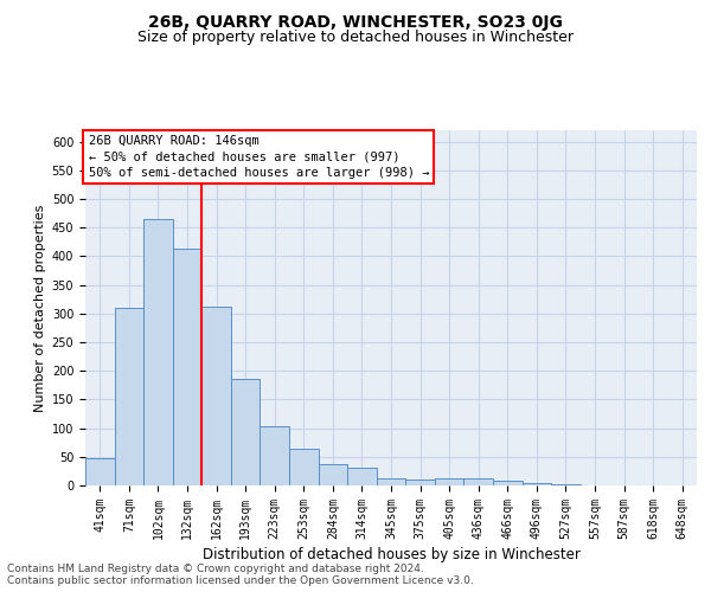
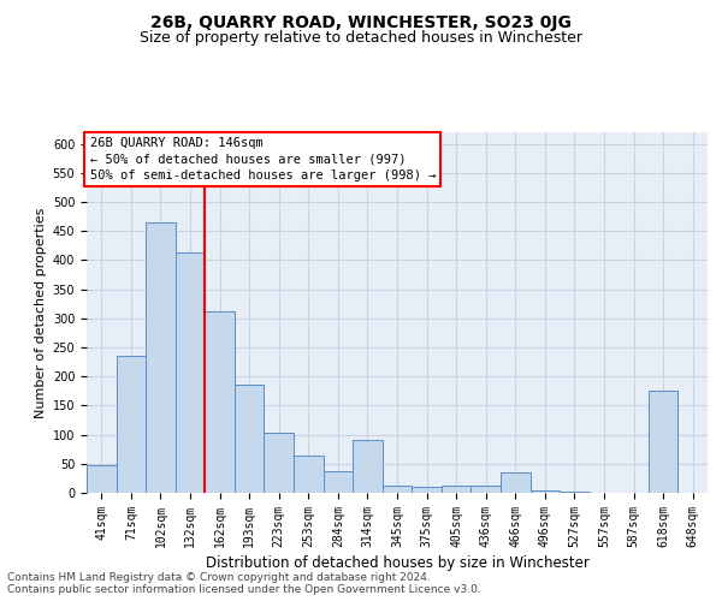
71sqm: 310 -> 235
314sqm: 32 -> 90
466sqm: 8 -> 35
618sqm: 1 -> 175
